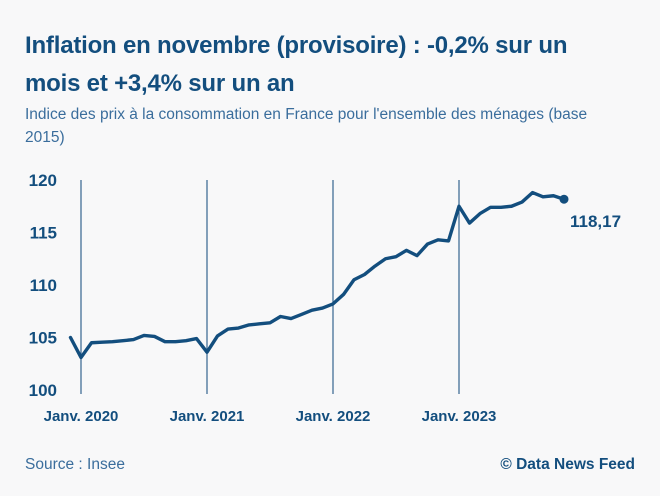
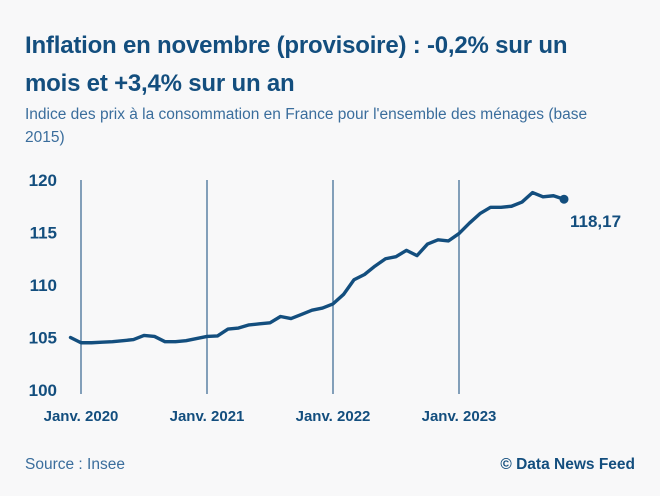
Janv. 2020: 103.1 -> 104.5
Janv. 2021: 103.6 -> 105.1
Janv. 2023: 117.5 -> 114.9
